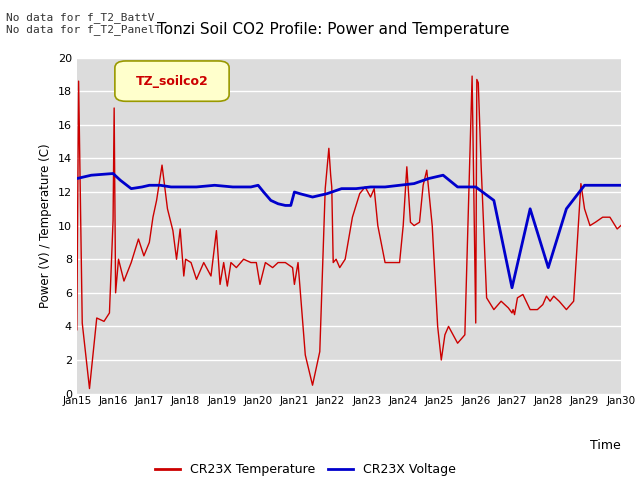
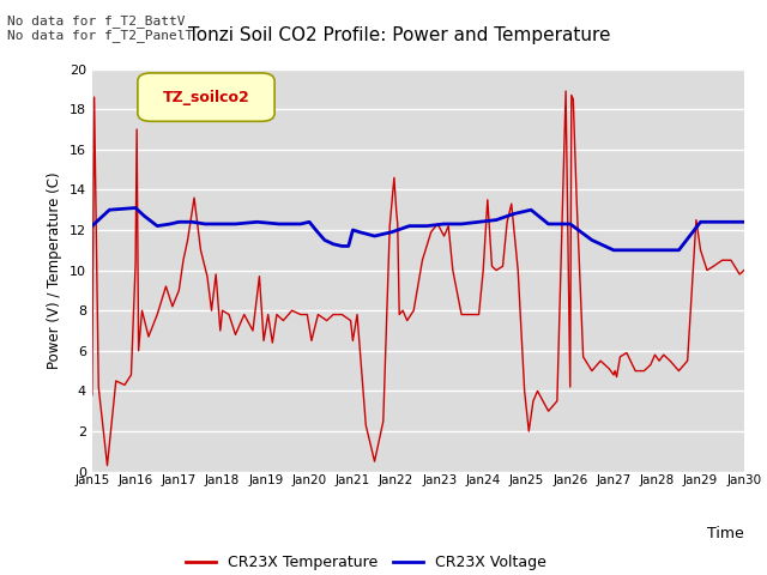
CR23X Voltage/Jan15: 12.8 -> 12.2
CR23X Voltage/Jan27: 6.3 -> 11.0
CR23X Voltage/Jan28: 7.5 -> 11.0
